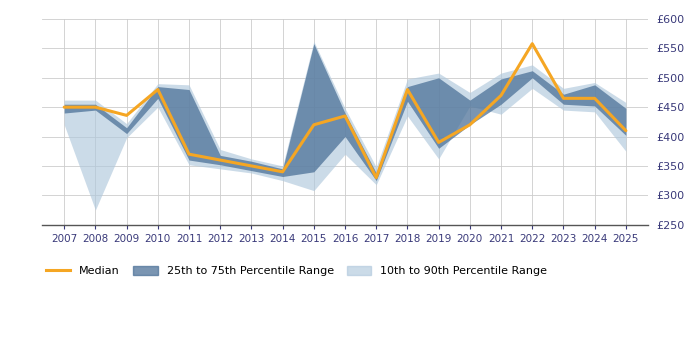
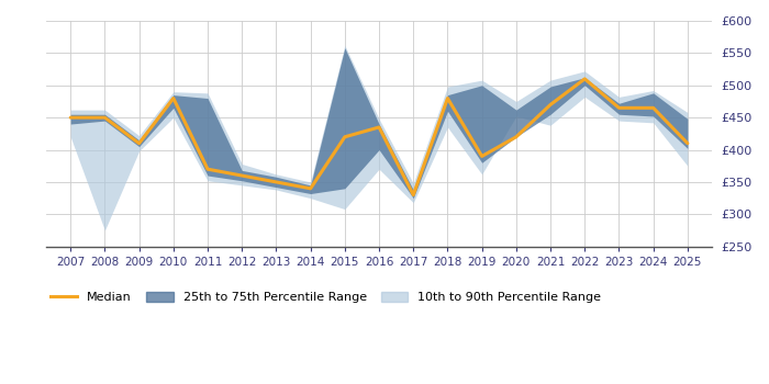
Median/2009: £436 -> £410
Median/2022: £558 -> £510
